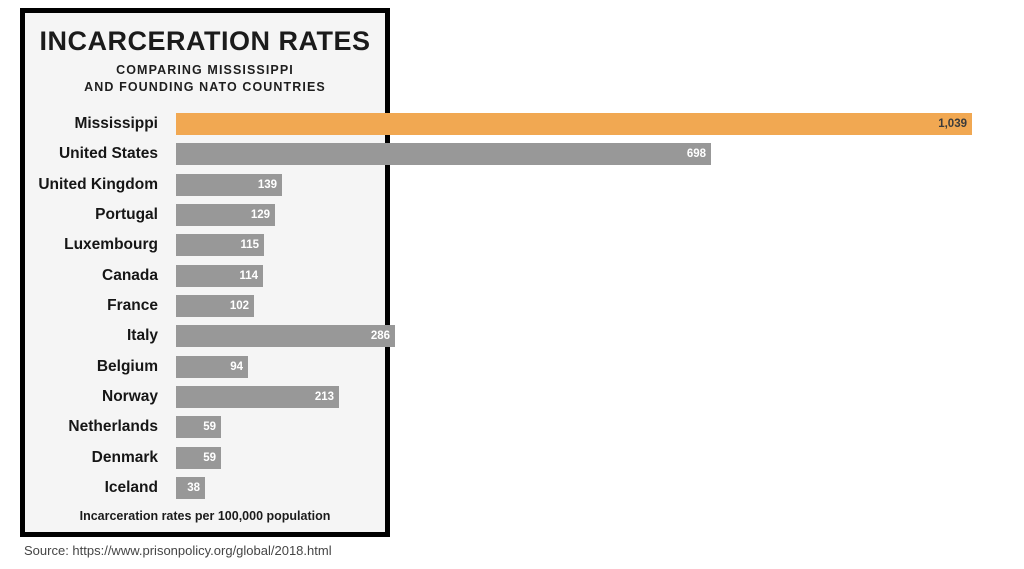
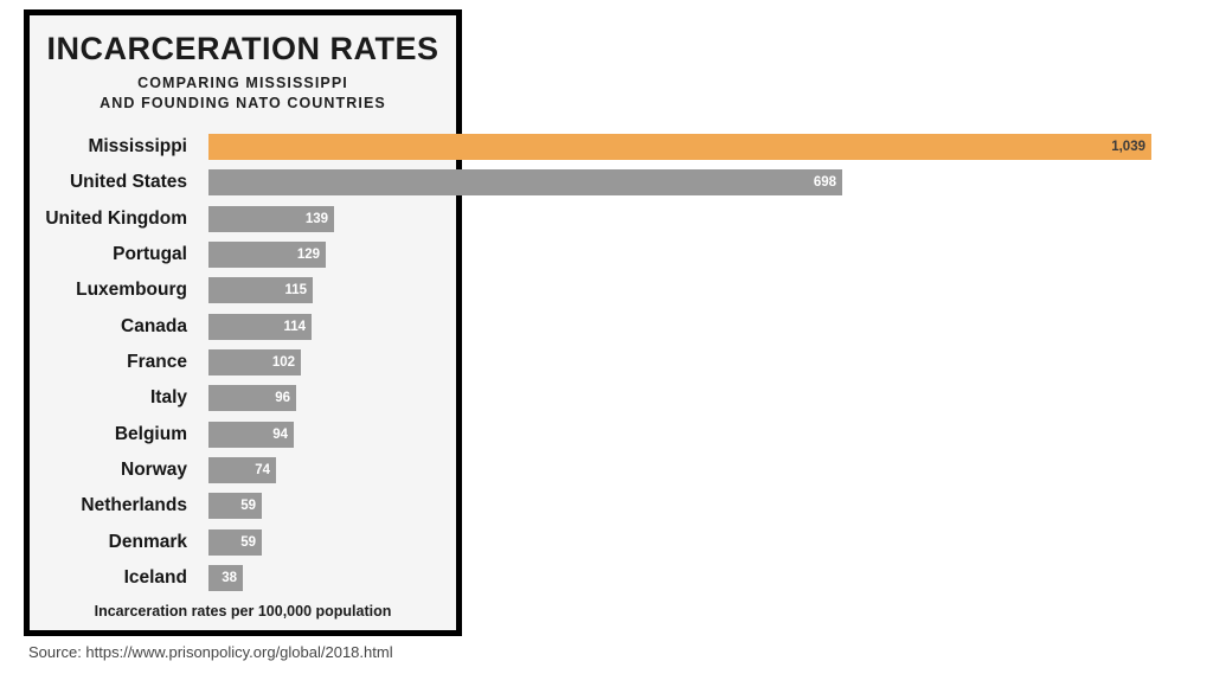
Italy: 286 -> 96
Norway: 213 -> 74
